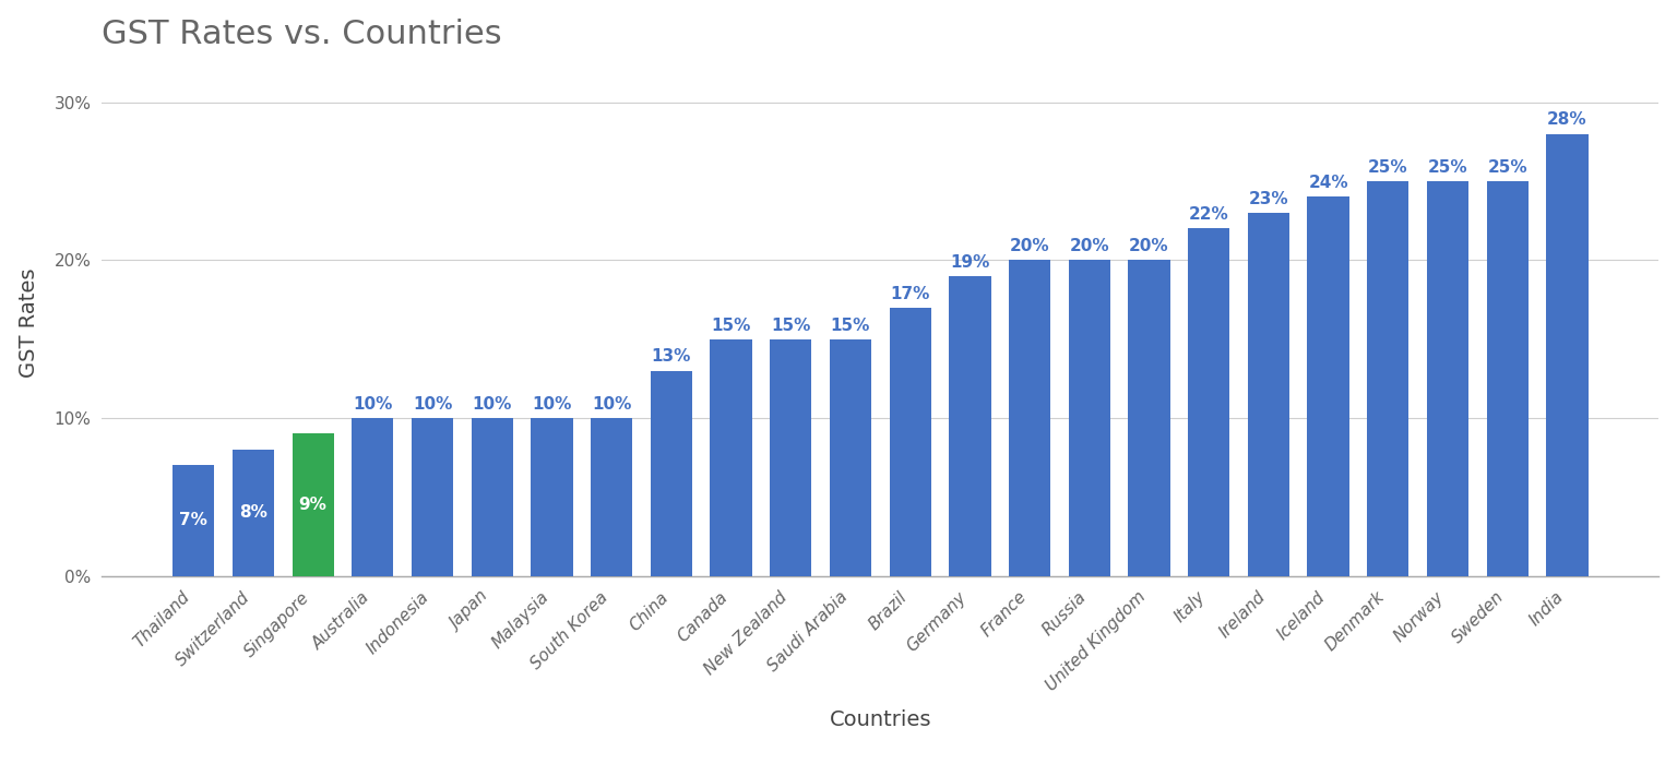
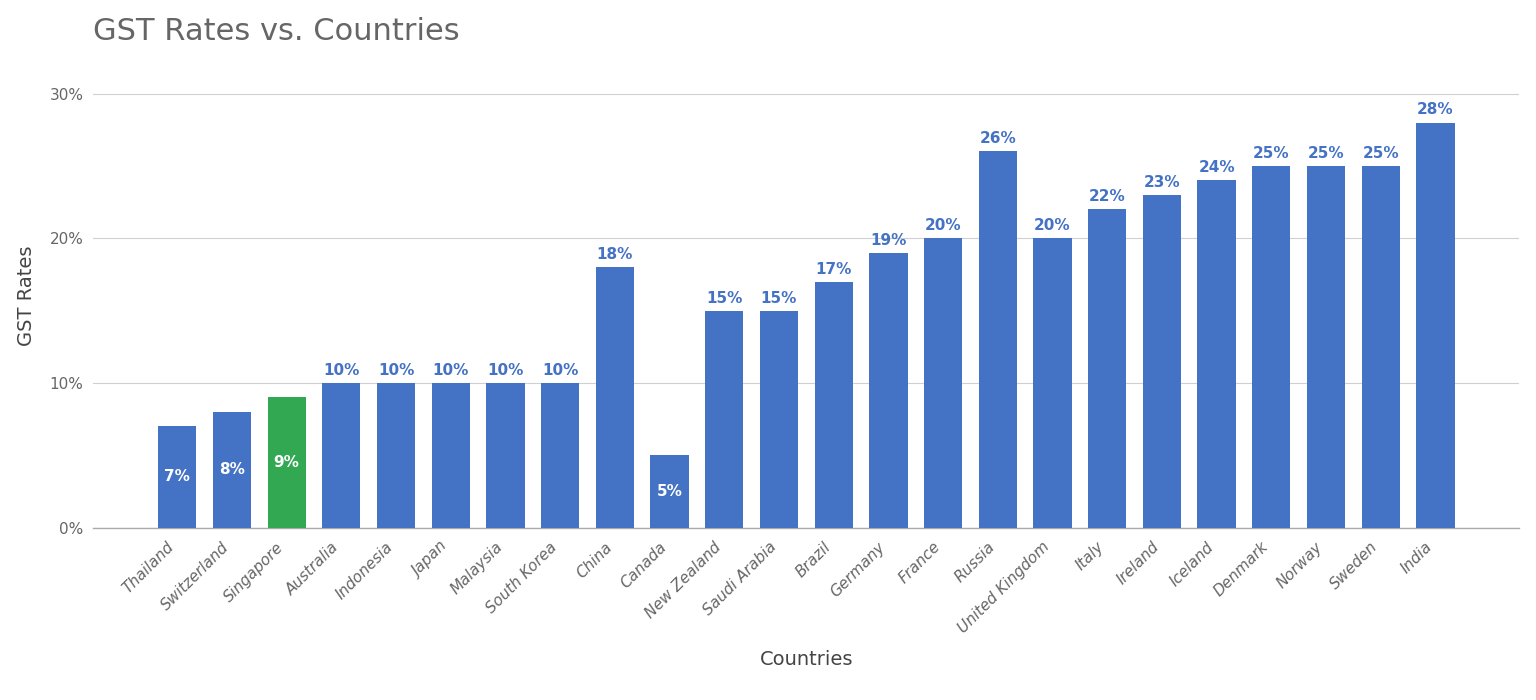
China: 13% -> 18%
Canada: 15% -> 5%
Russia: 20% -> 26%
